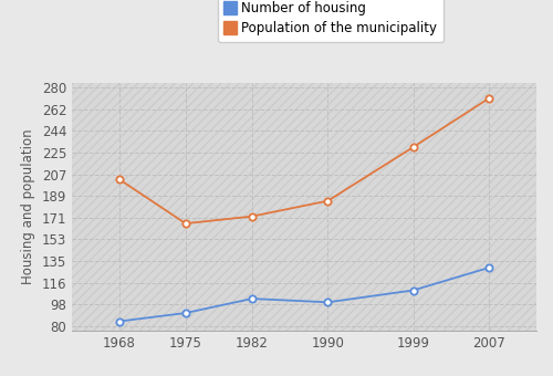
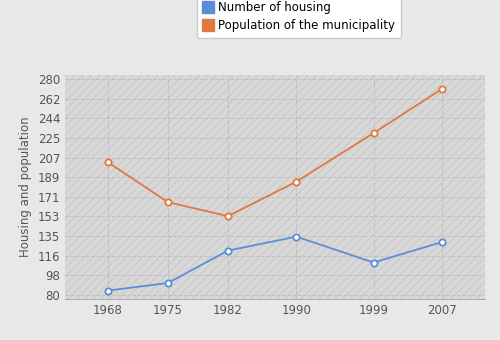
Number of housing/1982: 103 -> 121
Population of the municipality/1982: 172 -> 153
Number of housing/1990: 100 -> 134
